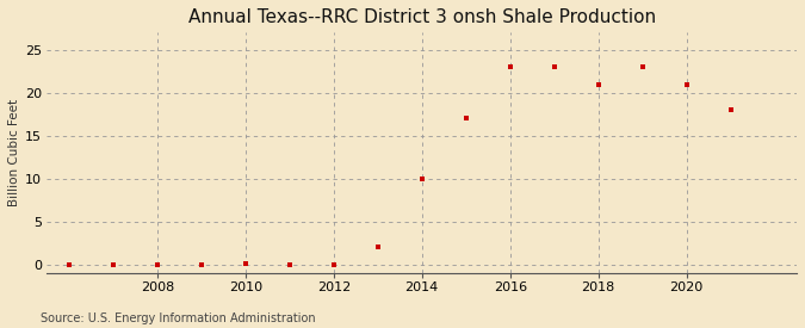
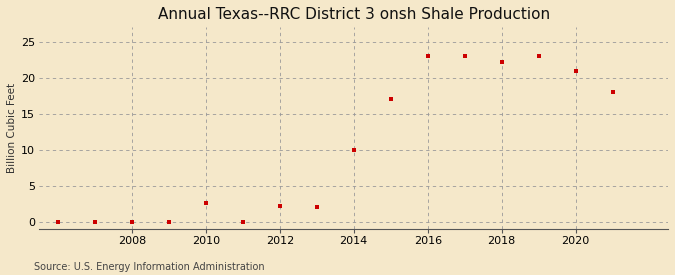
2010: 0.1 -> 2.6
2012: 0.1 -> 2.2
2018: 21.0 -> 22.2
